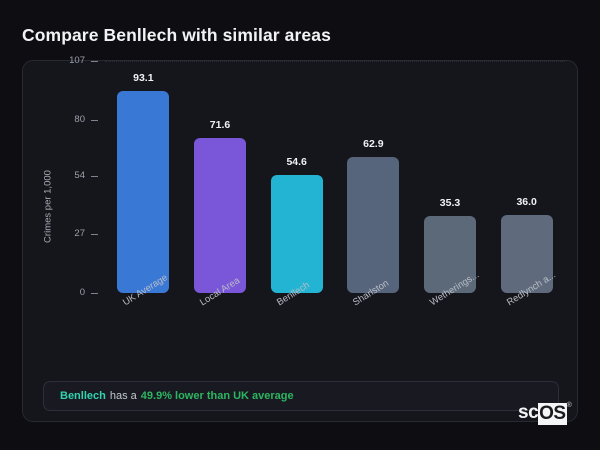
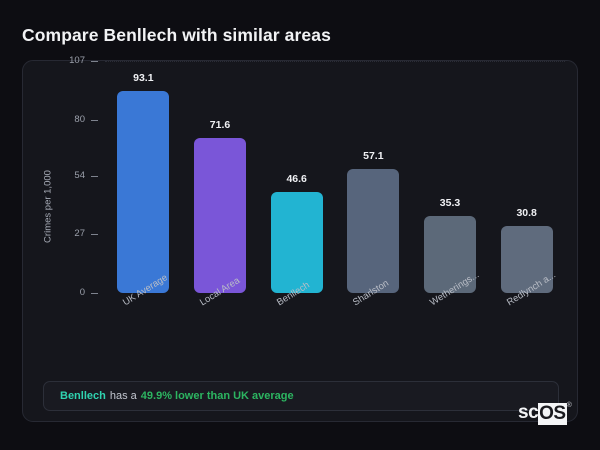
Benllech: 54.6 -> 46.6
Sharlston: 62.9 -> 57.1
Redlynch a...: 36.0 -> 30.8
